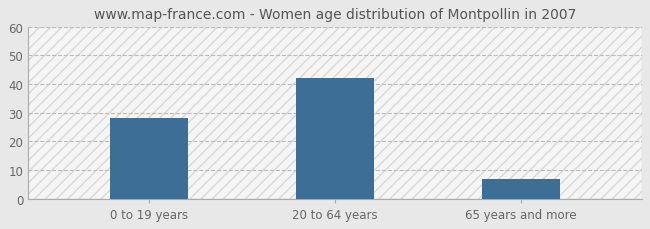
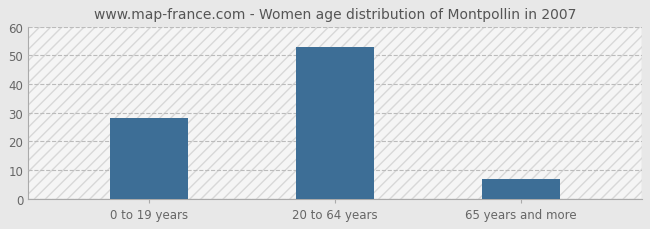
20 to 64 years: 42 -> 53
